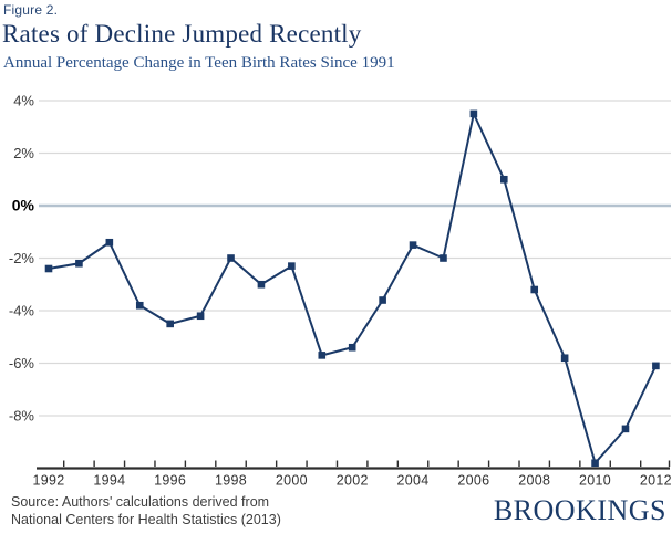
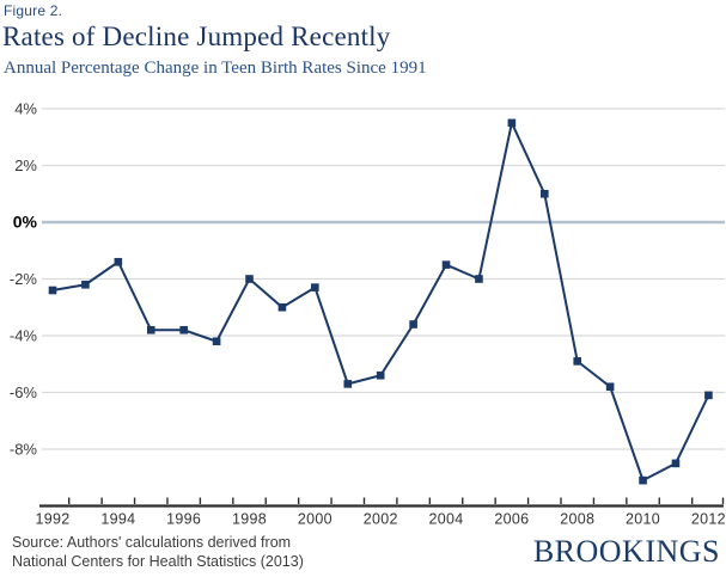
1996: -4.5% -> -3.8%
2008: -3.2% -> -4.9%
2010: -9.8% -> -9.1%
